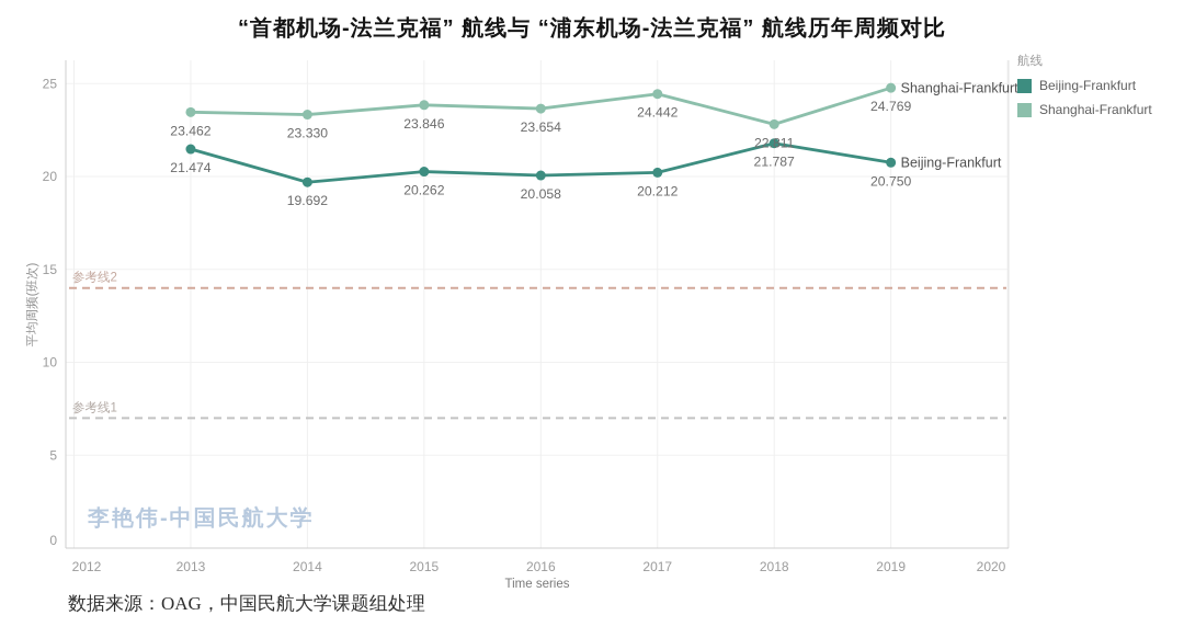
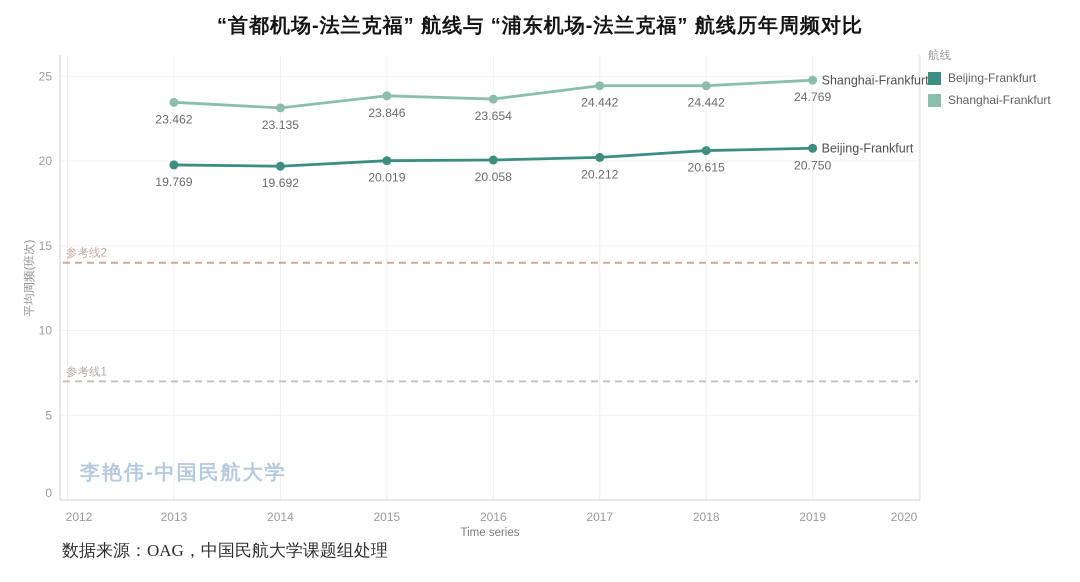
Beijing-Frankfurt/2013: 21.474 -> 19.769
Shanghai-Frankfurt/2014: 23.330 -> 23.135
Beijing-Frankfurt/2015: 20.262 -> 20.019
Beijing-Frankfurt/2018: 21.787 -> 20.615
Shanghai-Frankfurt/2018: 22.811 -> 24.442
